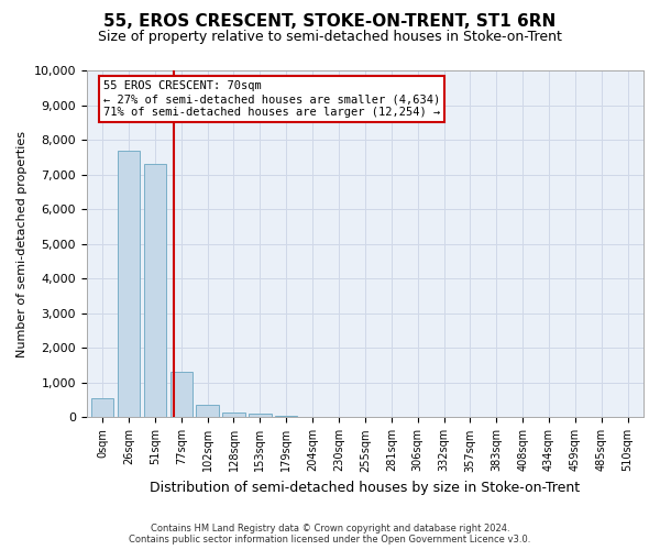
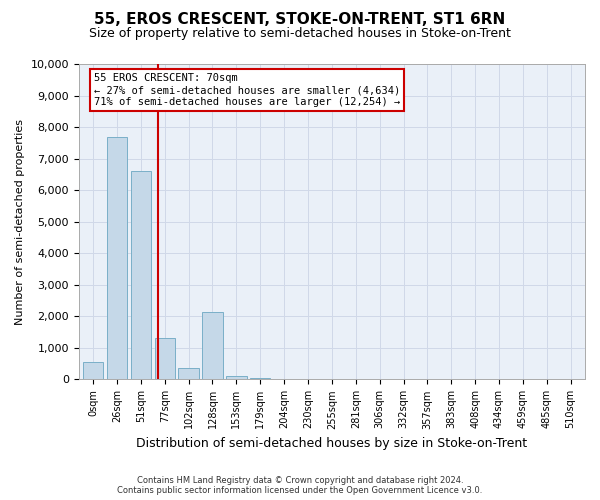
51sqm: 7,300 -> 6,600
128sqm: 150 -> 2,150
